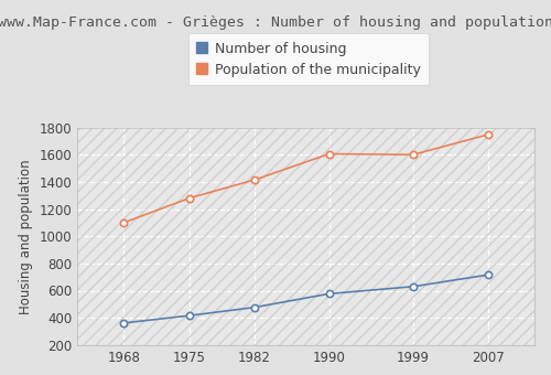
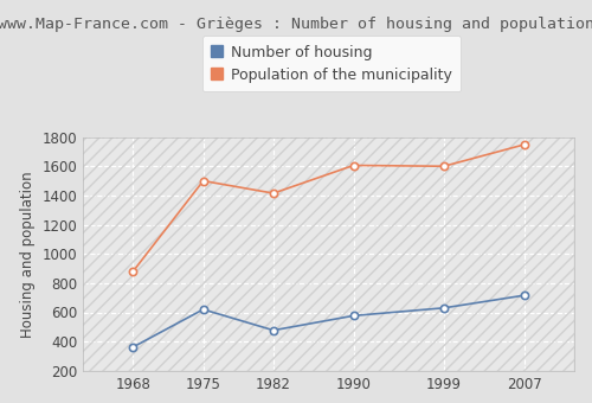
Population of the municipality/1968: 1100 -> 880
Number of housing/1975: 420 -> 620
Population of the municipality/1975: 1280 -> 1500
